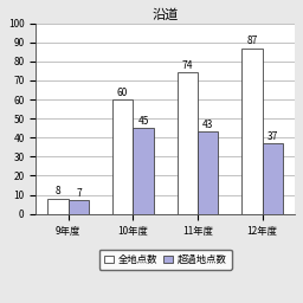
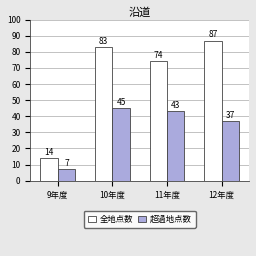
全地点数/9年度: 8 -> 14
全地点数/10年度: 60 -> 83
